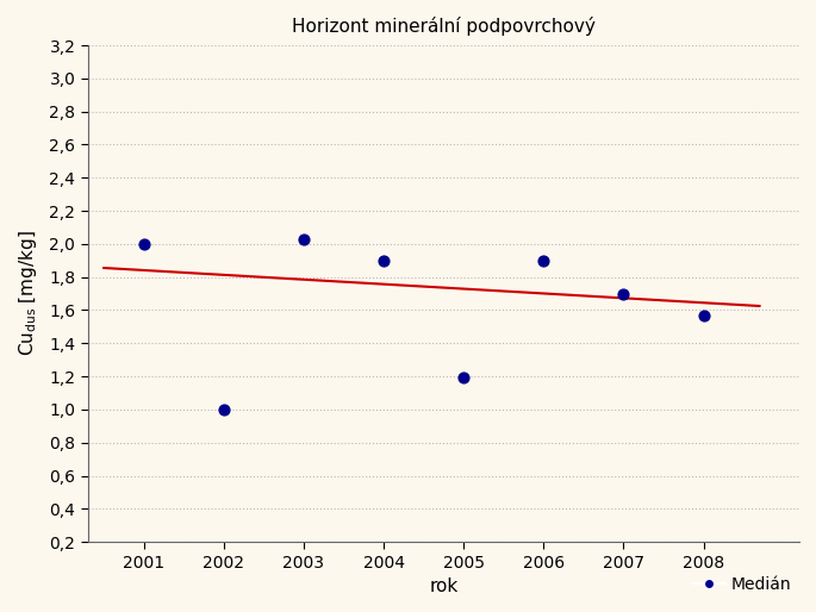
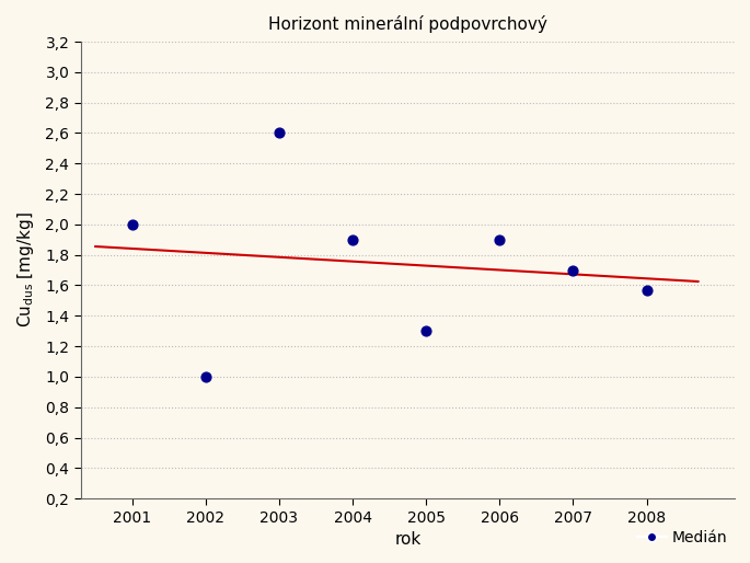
2003: 2,03 -> 2,60
2005: 1,19 -> 1,30
